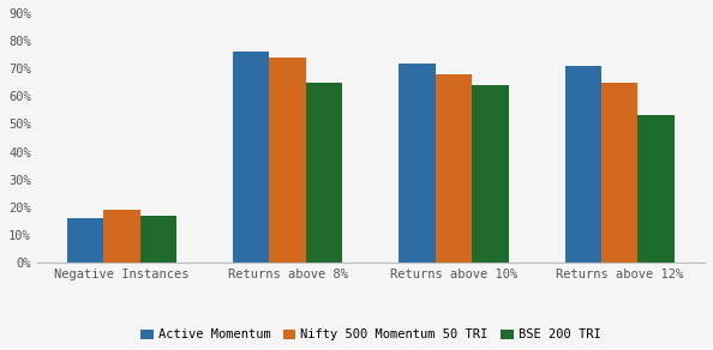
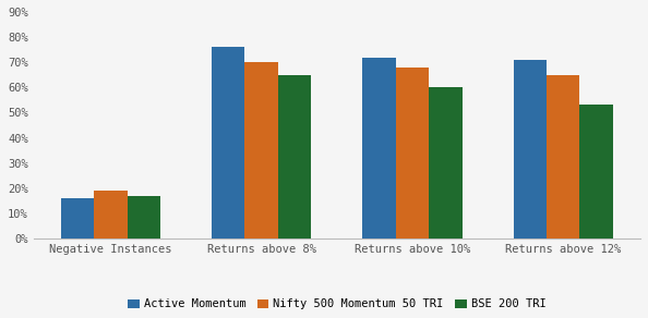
Nifty 500 Momentum 50 TRI/Returns above 8%: 74% -> 70%
BSE 200 TRI/Returns above 10%: 64% -> 60%
